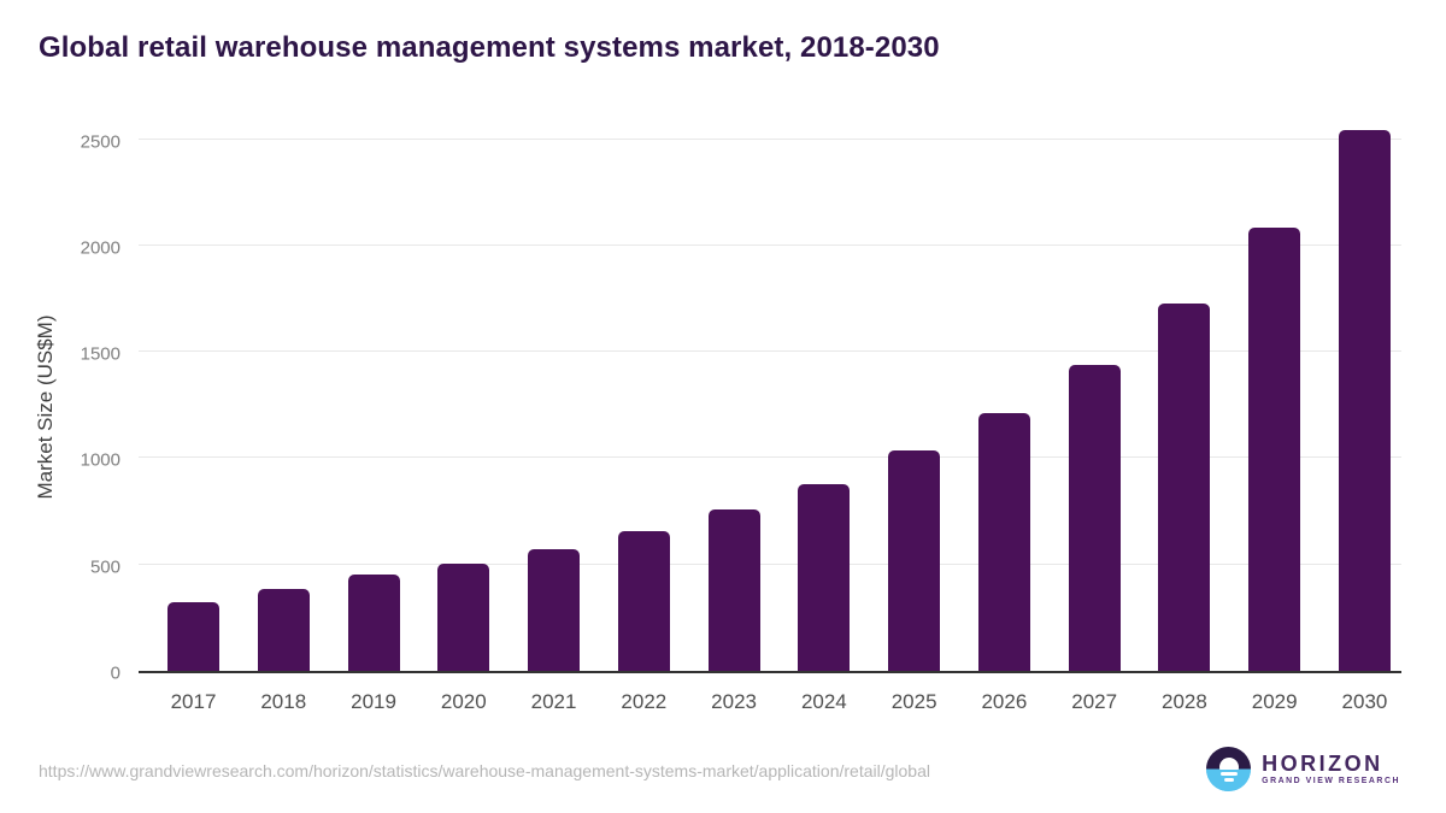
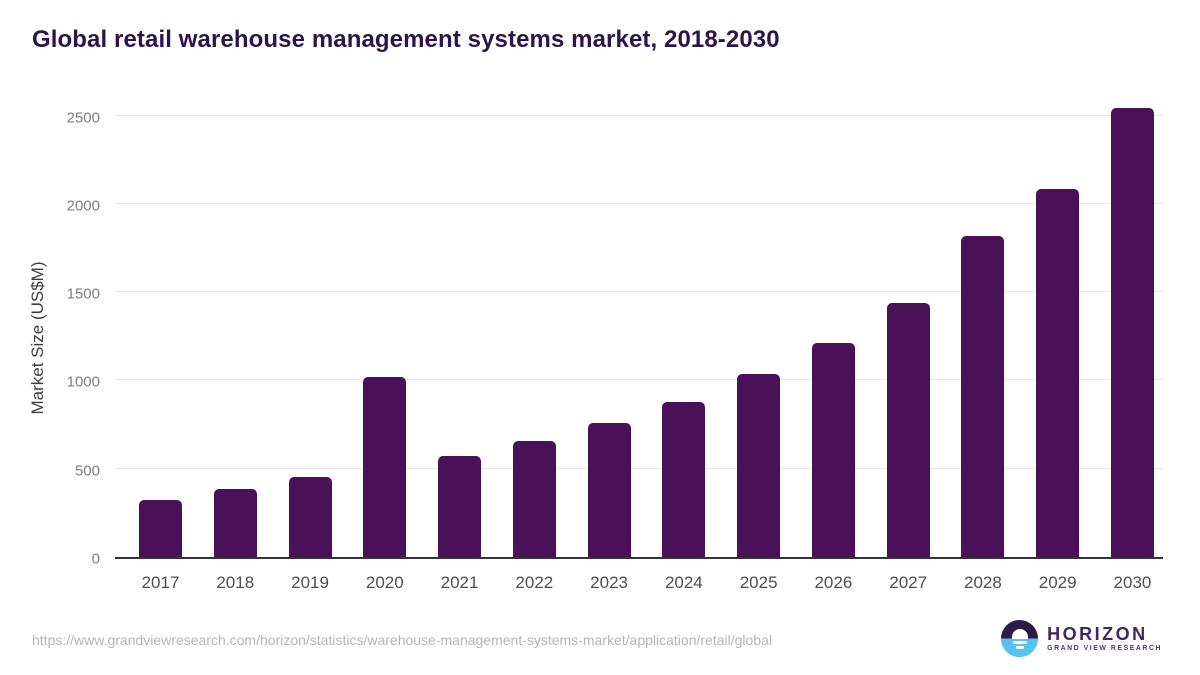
2020: 500 -> 1020
2028: 1730 -> 1820
